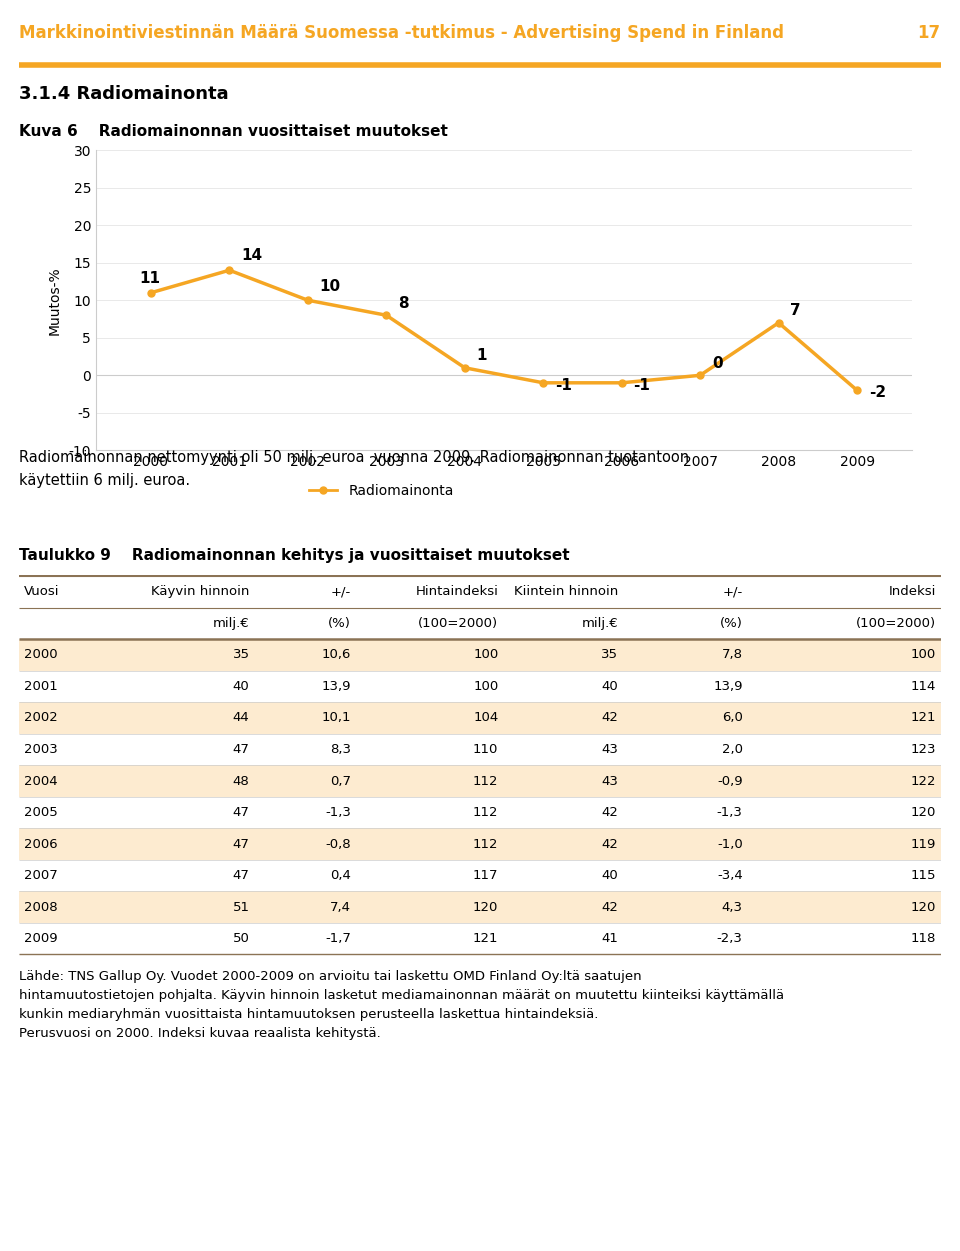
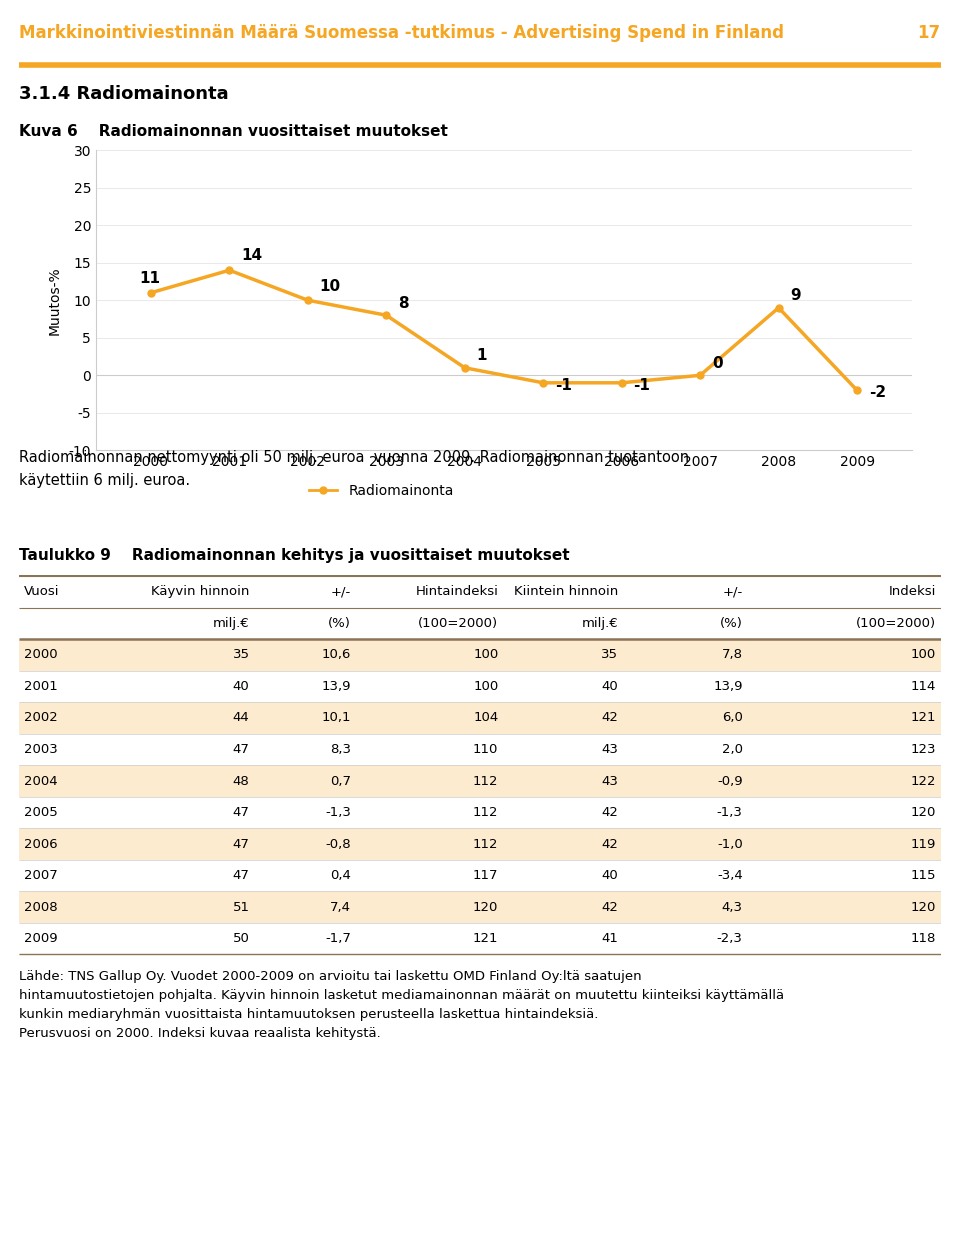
2008: 7 -> 9
